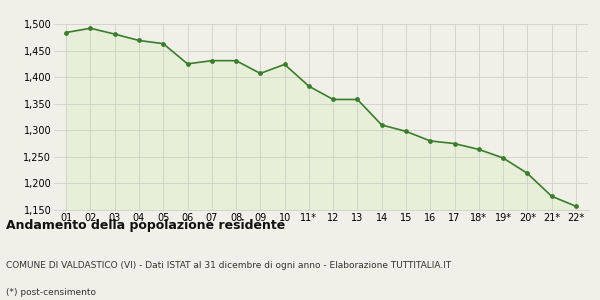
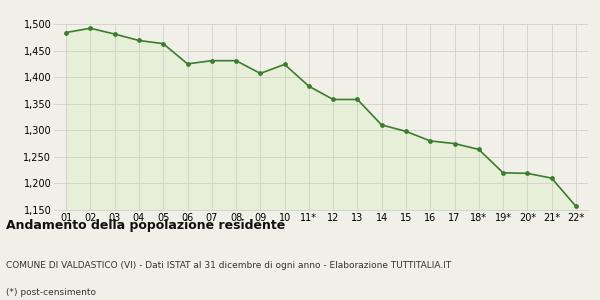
19*: 1,248 -> 1,220
21*: 1,176 -> 1,210
